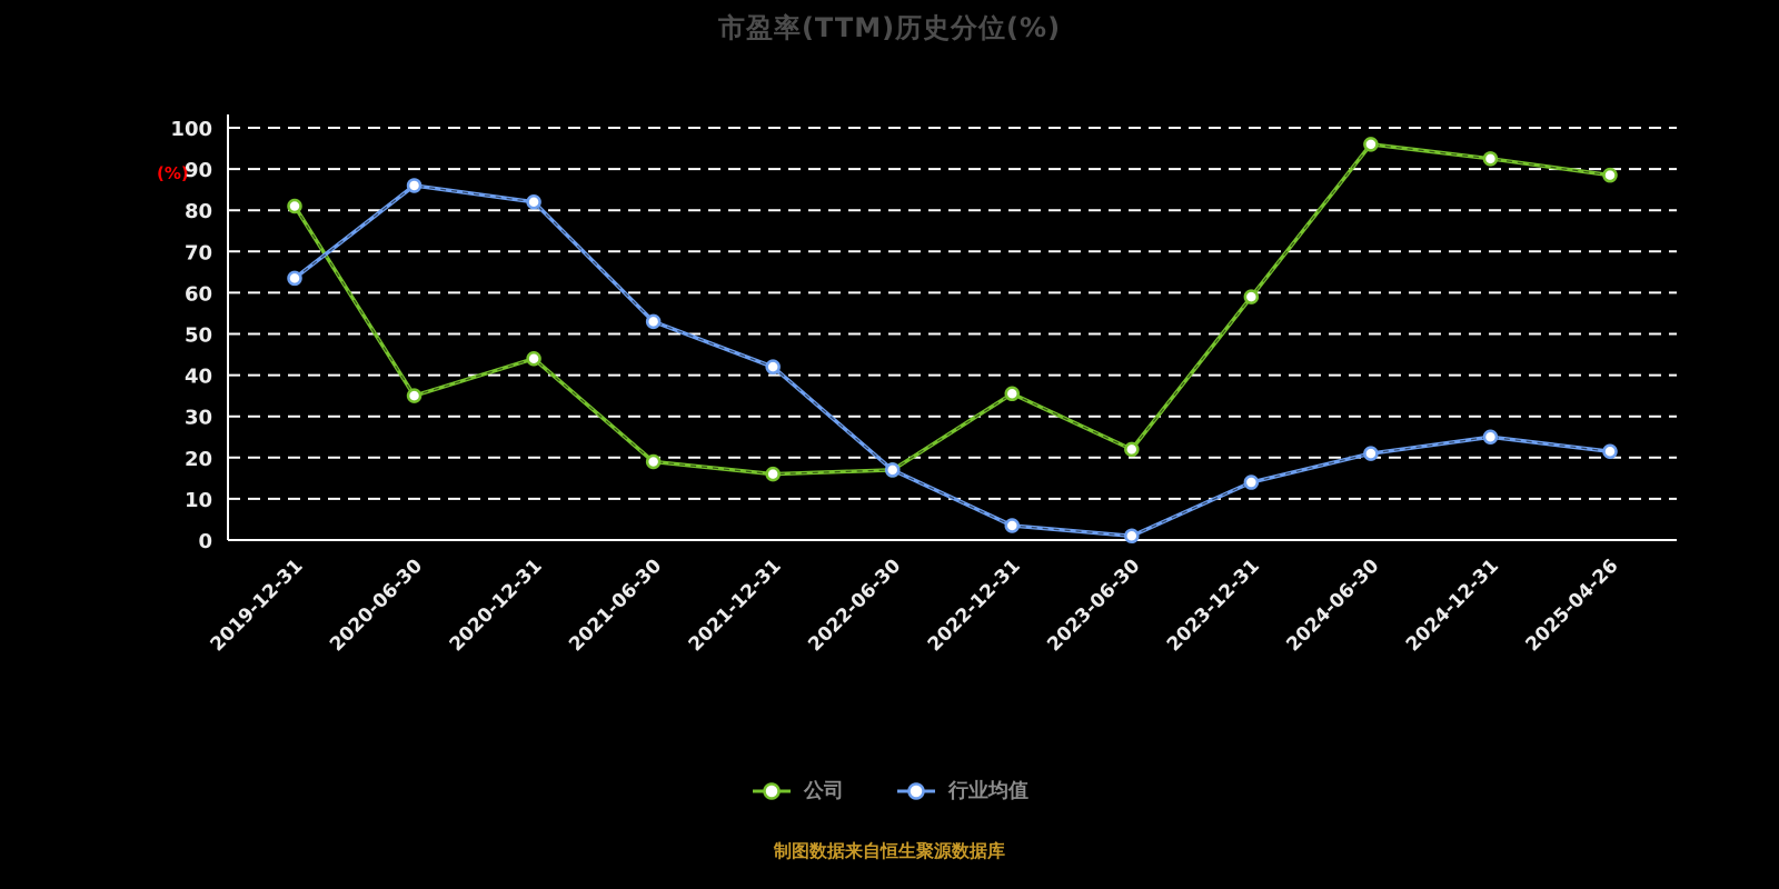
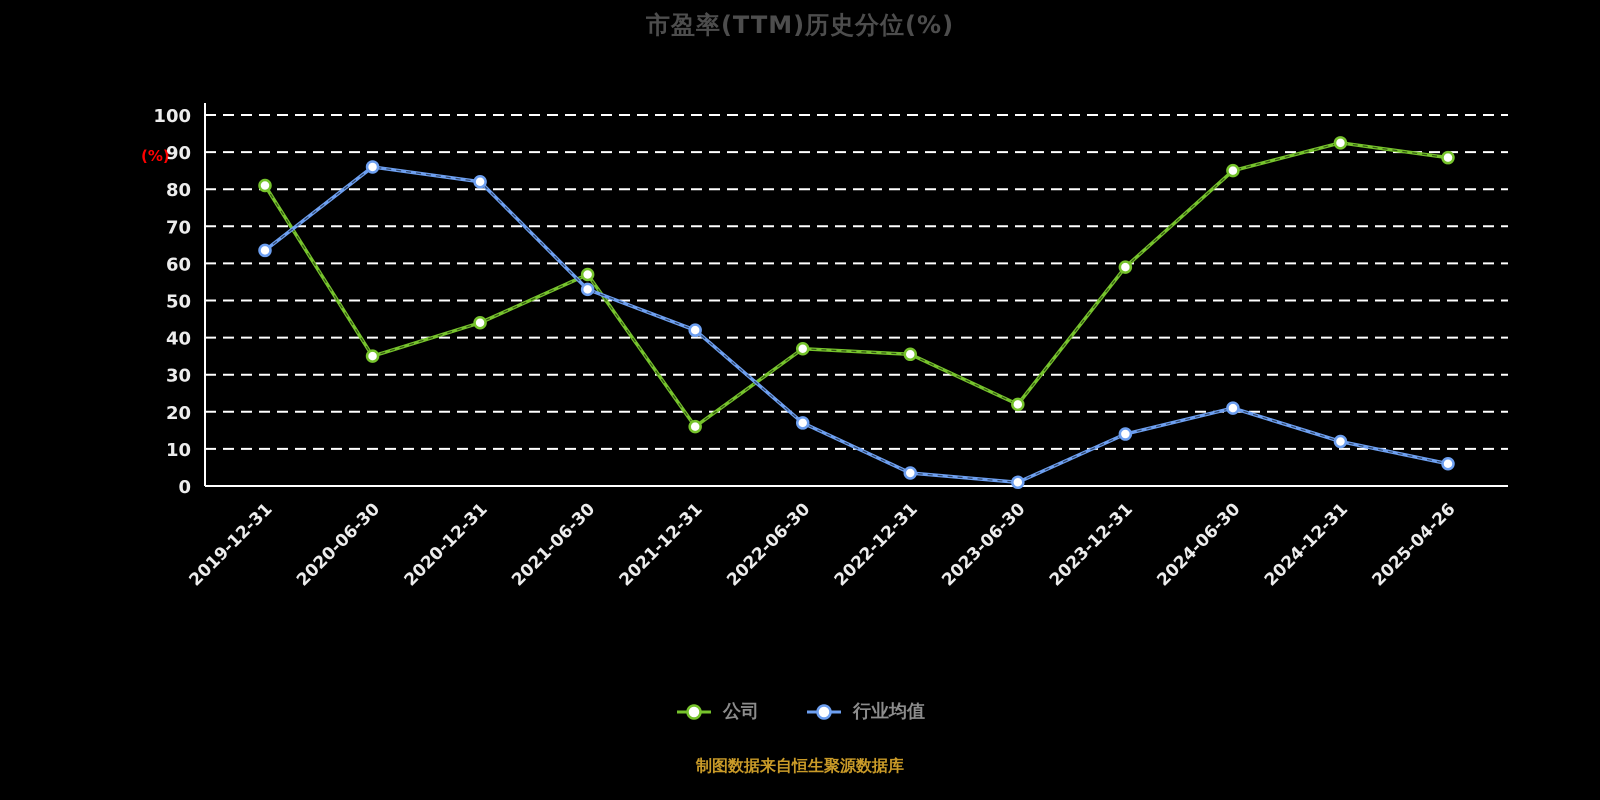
公司/2021-06-30: 19 -> 57
公司/2022-06-30: 17 -> 37
公司/2024-06-30: 96 -> 85
行业均值/2024-12-31: 25 -> 12
行业均值/2025-04-26: 22 -> 6
